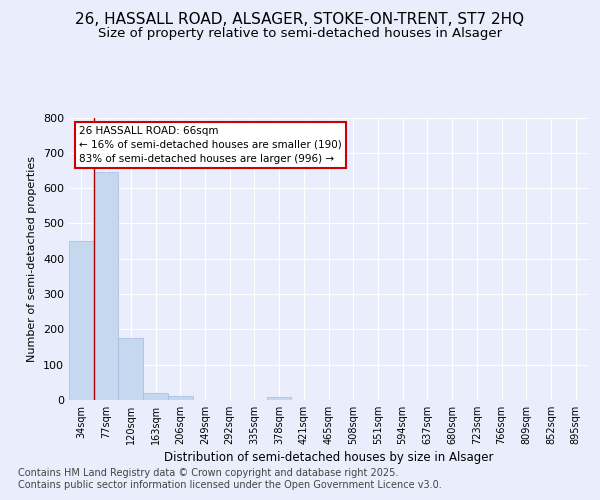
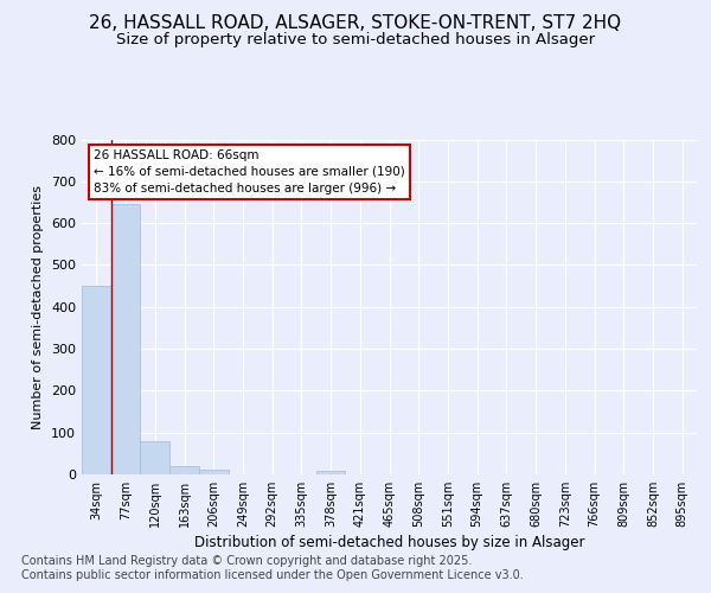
120sqm: 175 -> 78
